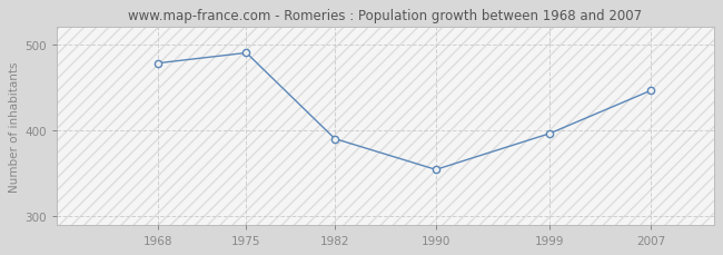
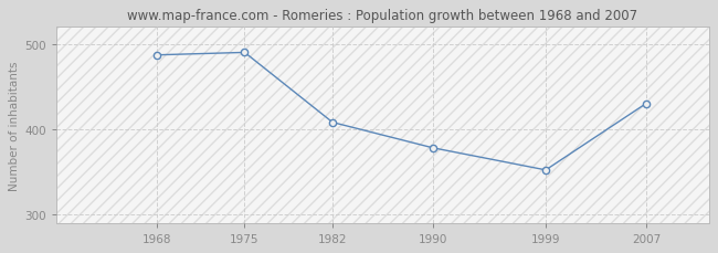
1968: 478 -> 487
1982: 390 -> 408
1990: 354 -> 378
1999: 396 -> 352
2007: 446 -> 430
